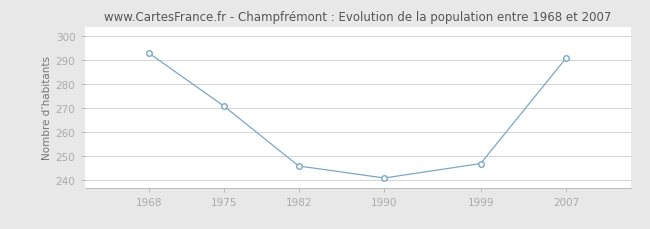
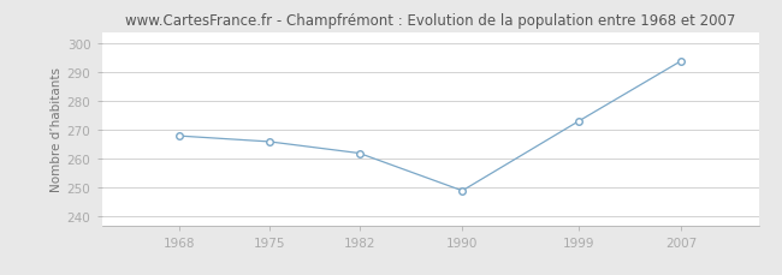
1968: 293 -> 268
1975: 271 -> 266
1982: 246 -> 262
1990: 241 -> 249
1999: 247 -> 273
2007: 291 -> 294
